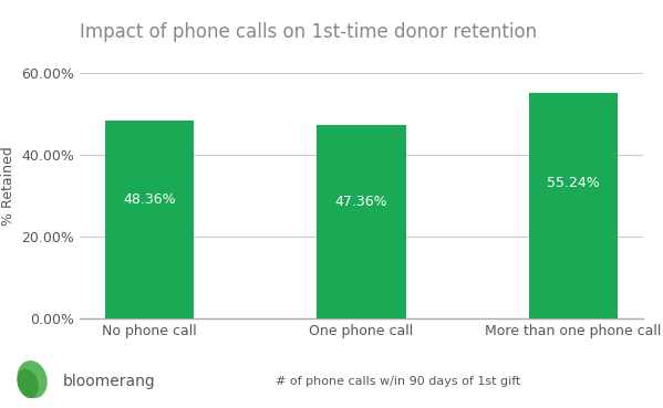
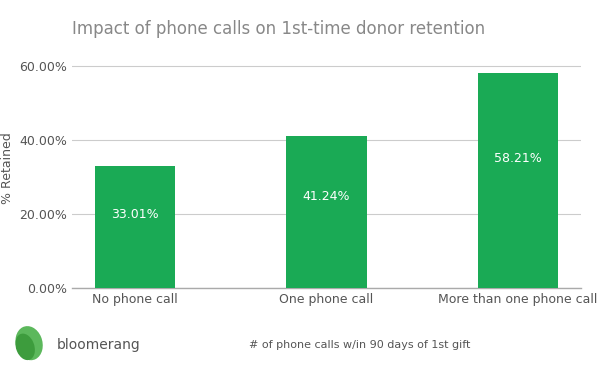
No phone call: 48.36% -> 33.01%
One phone call: 47.36% -> 41.24%
More than one phone call: 55.24% -> 58.21%
